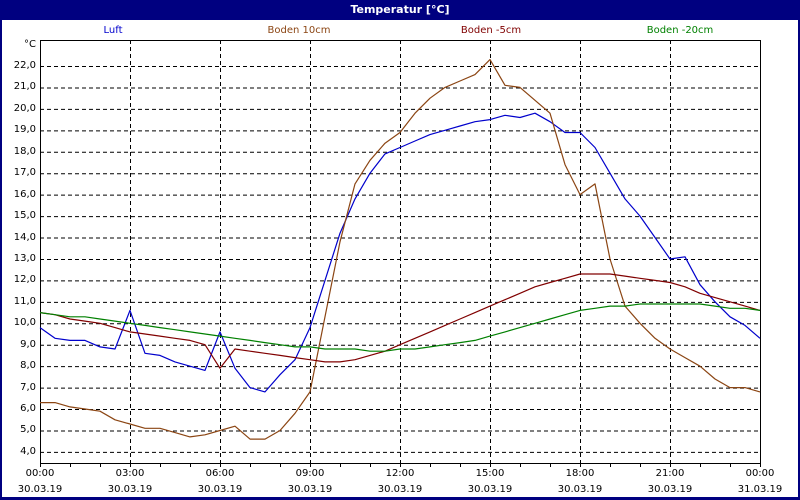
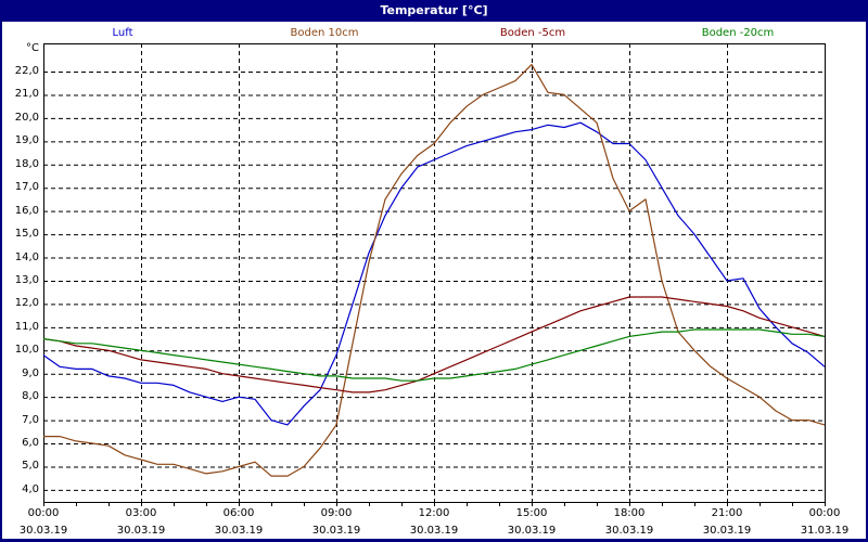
Luft/03:00: 10,6 -> 8,6
Luft/06:00: 9,6 -> 8,0
Boden -5cm/06:00: 7,9 -> 8,9
